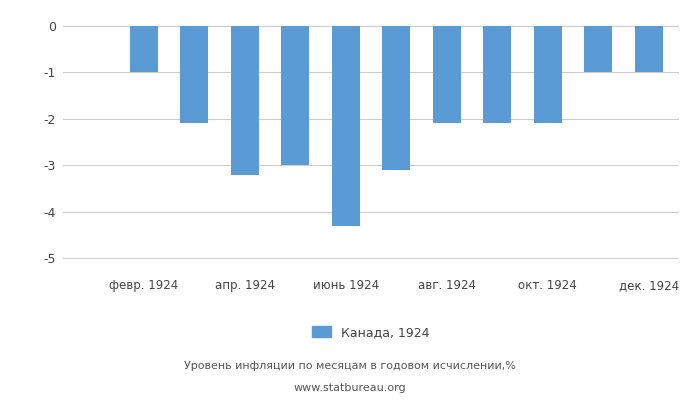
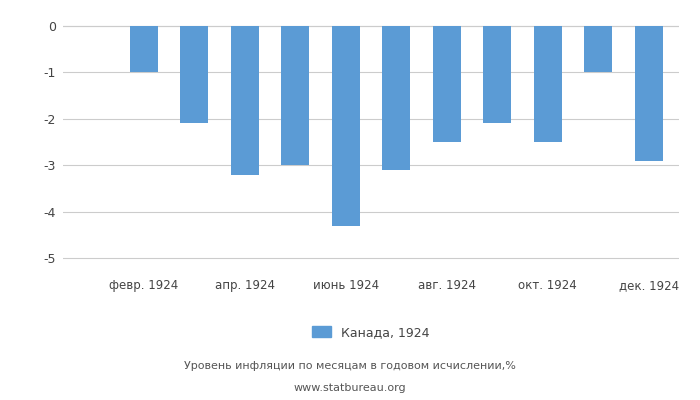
авг. 1924: -2.1 -> -2.5
окт. 1924: -2.1 -> -2.5
дек. 1924: -1.0 -> -2.9
